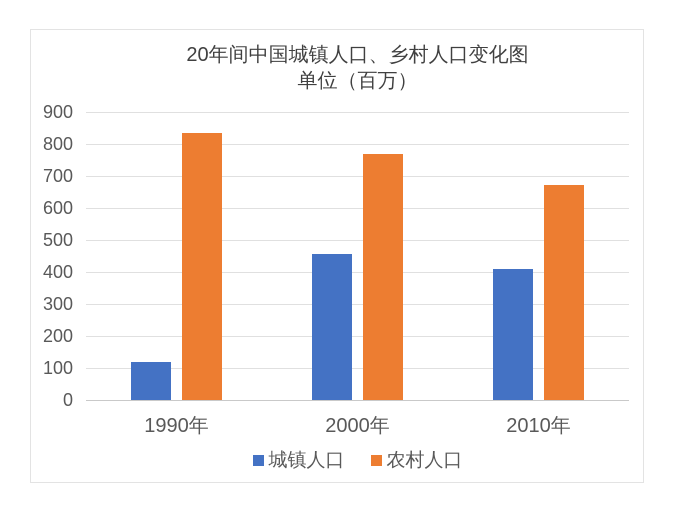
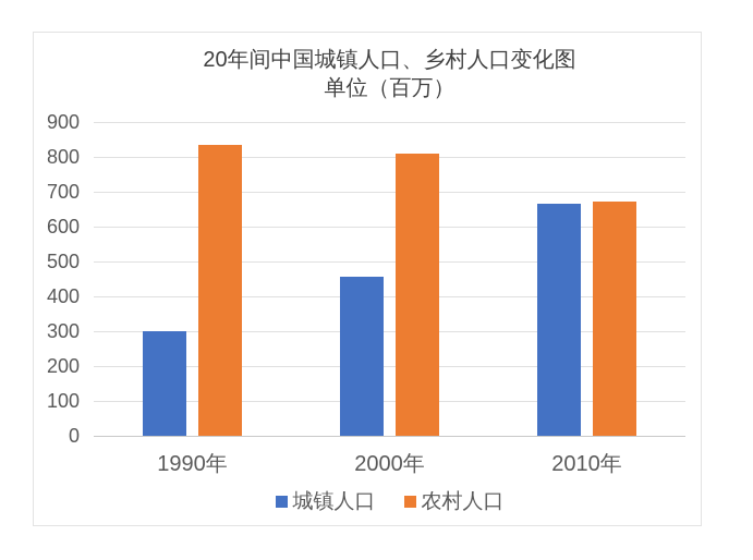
城镇人口/1990年: 120 -> 300
农村人口/2000年: 770 -> 810
城镇人口/2010年: 410 -> 670
